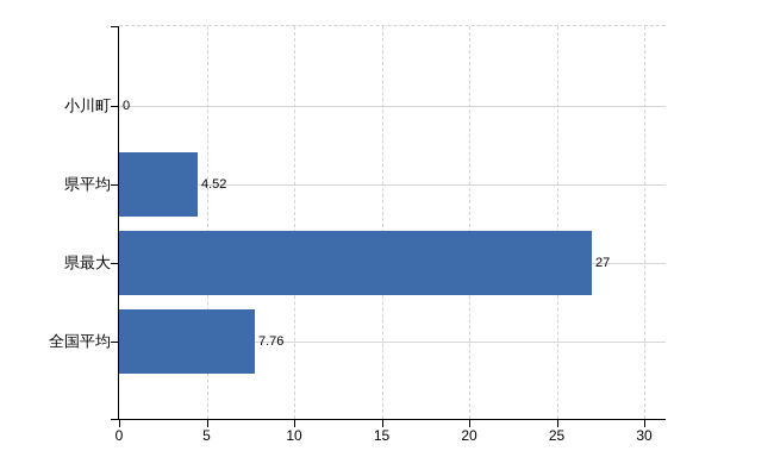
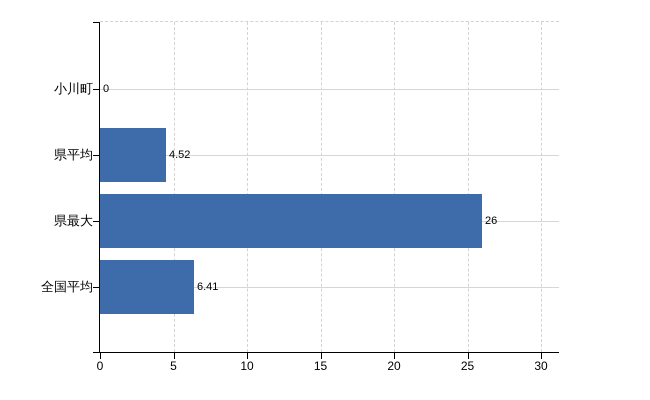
県最大: 27 -> 26
全国平均: 7.76 -> 6.41
